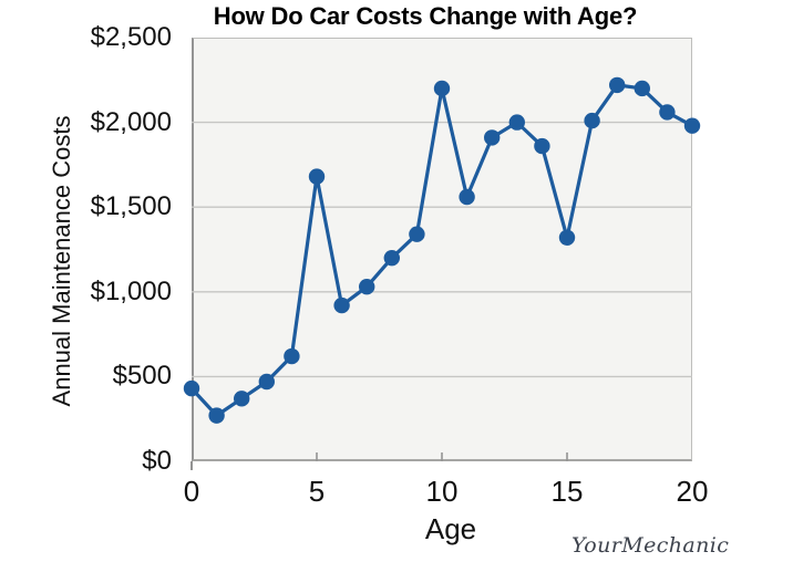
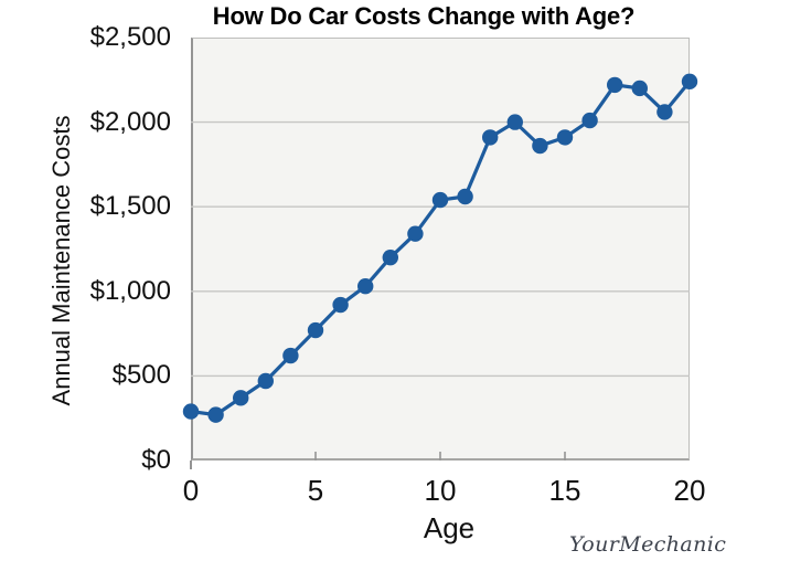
0: $430 -> $290
5: $1680 -> $770
10: $2200 -> $1540
15: $1320 -> $1910
20: $1980 -> $2240
